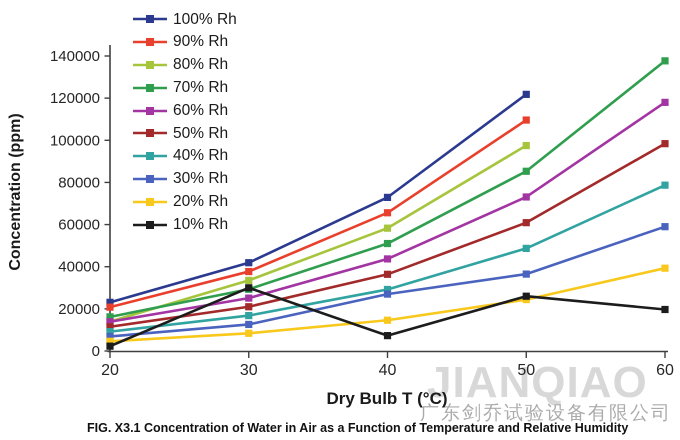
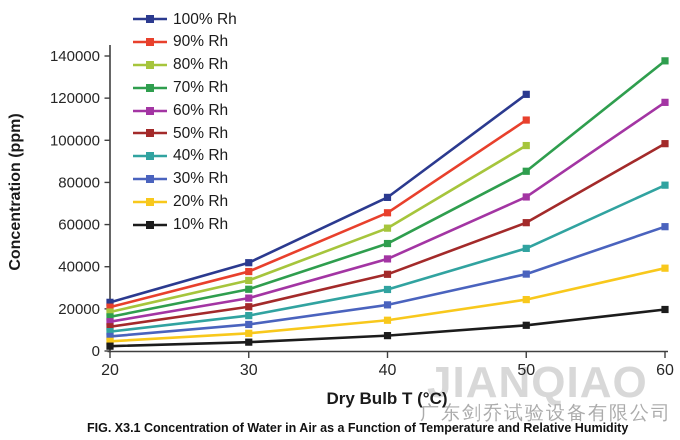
80% Rh/20: 14000 -> 18000
10% Rh/30: 30000 -> 4000
30% Rh/40: 27000 -> 22000
10% Rh/50: 26000 -> 12000
